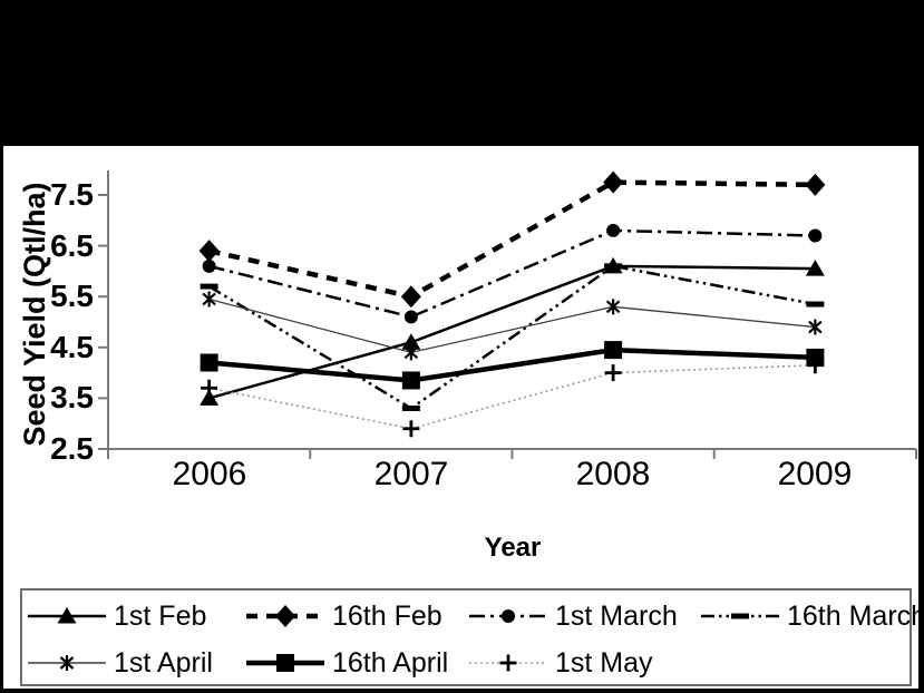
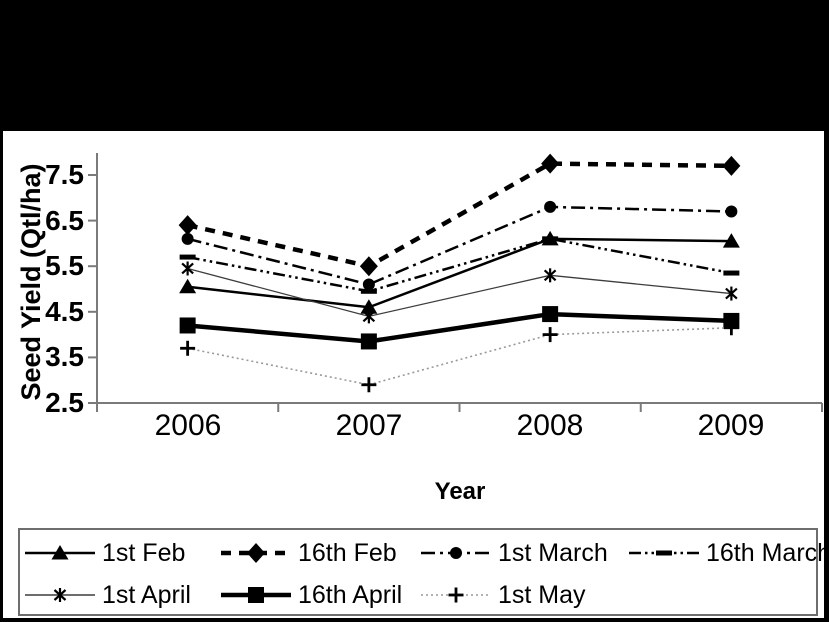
1st Feb/2006: 3.5 -> 5.0
16th March/2007: 3.3 -> 5.0
